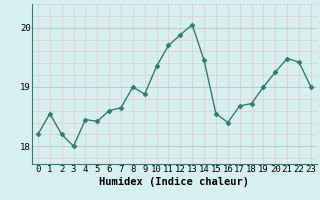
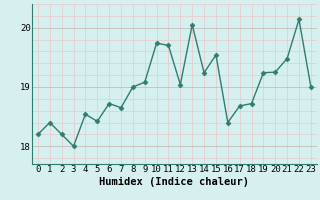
1: 18.55 -> 18.40
4: 18.45 -> 18.54
6: 18.60 -> 18.72
9: 18.88 -> 19.08
10: 19.35 -> 19.74
12: 19.88 -> 19.04
14: 19.45 -> 19.24
15: 18.55 -> 19.54
19: 19.00 -> 19.24
22: 19.42 -> 20.14
